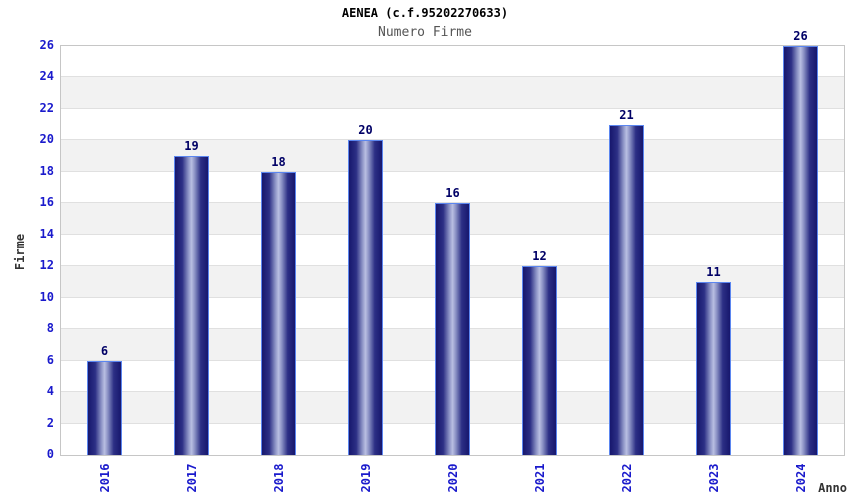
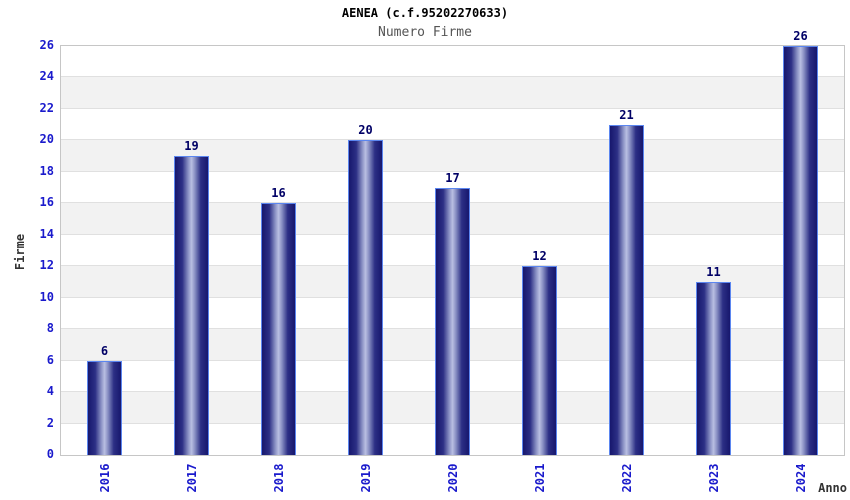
2018: 18 -> 16
2020: 16 -> 17
